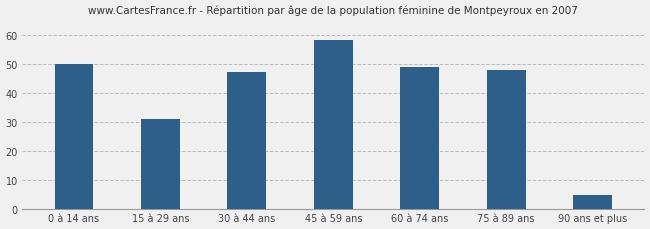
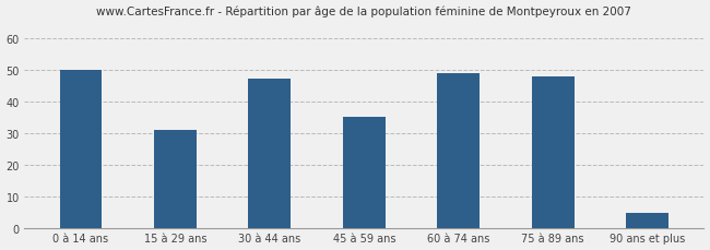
45 à 59 ans: 58 -> 35
